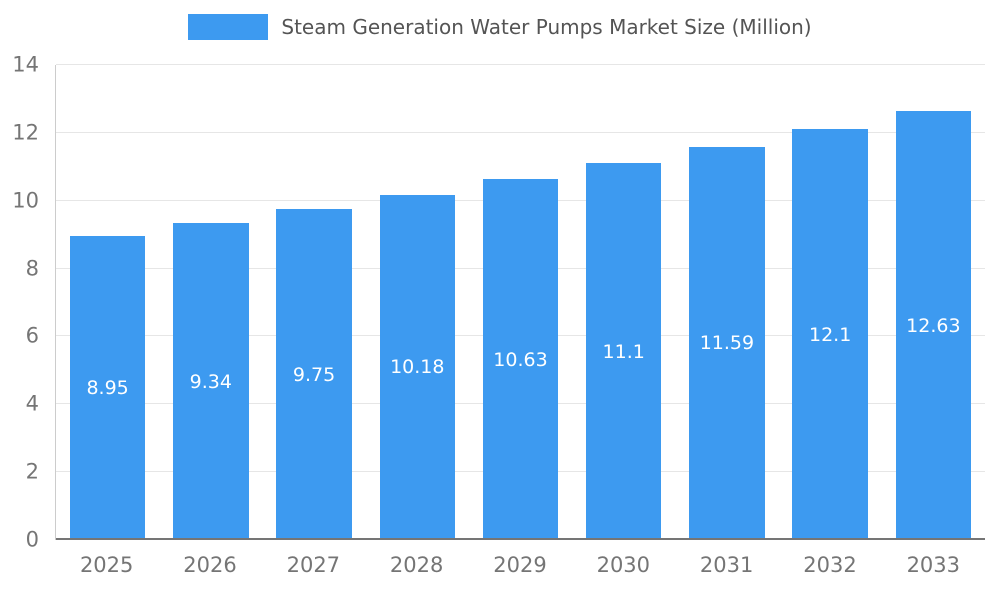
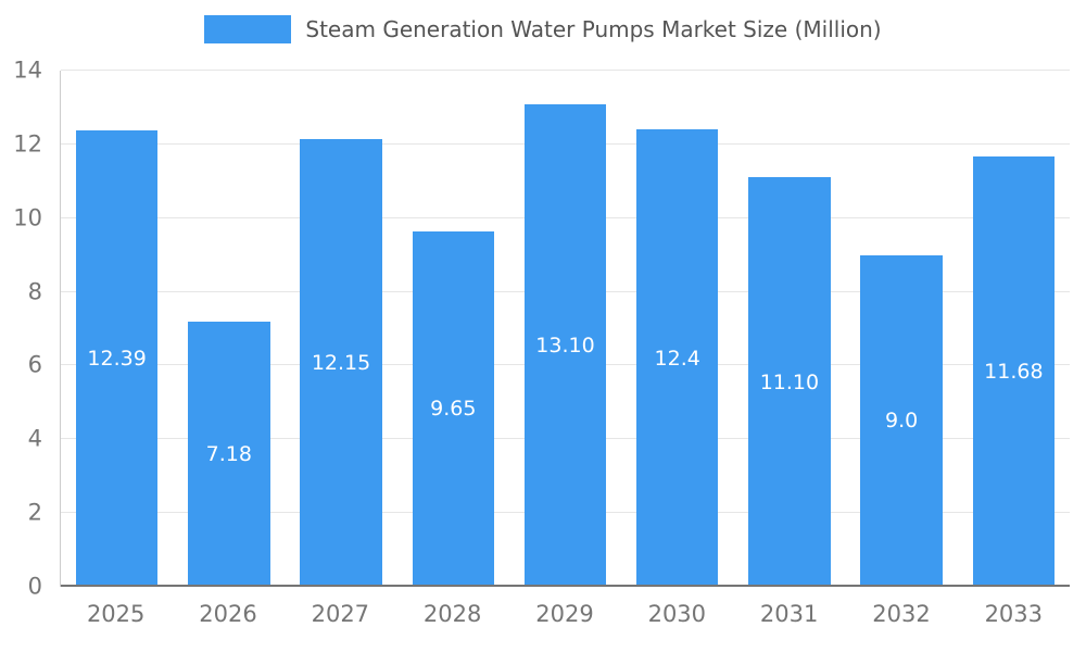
2025: 8.95 -> 12.39
2026: 9.34 -> 7.18
2027: 9.75 -> 12.15
2028: 10.18 -> 9.65
2029: 10.63 -> 13.10
2030: 11.1 -> 12.4
2031: 11.59 -> 11.10
2032: 12.1 -> 9.0
2033: 12.63 -> 11.68
